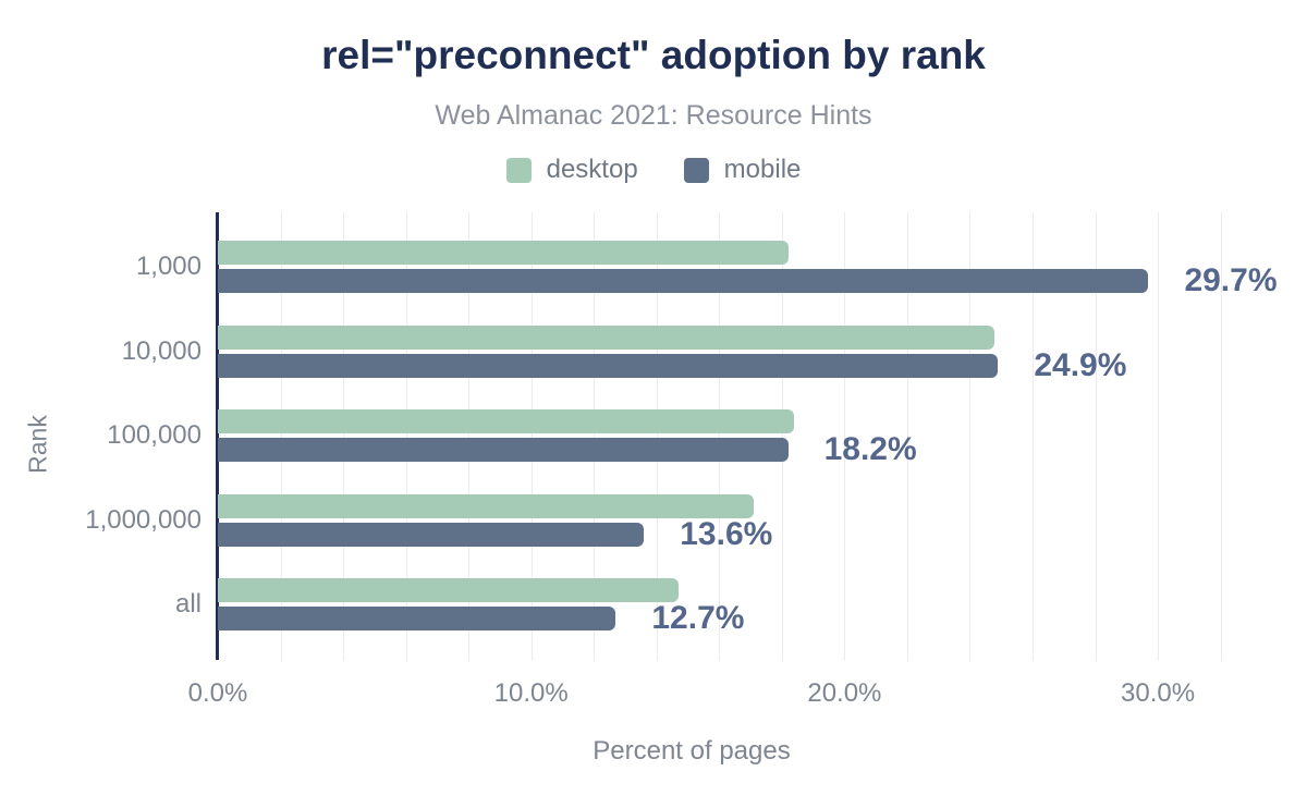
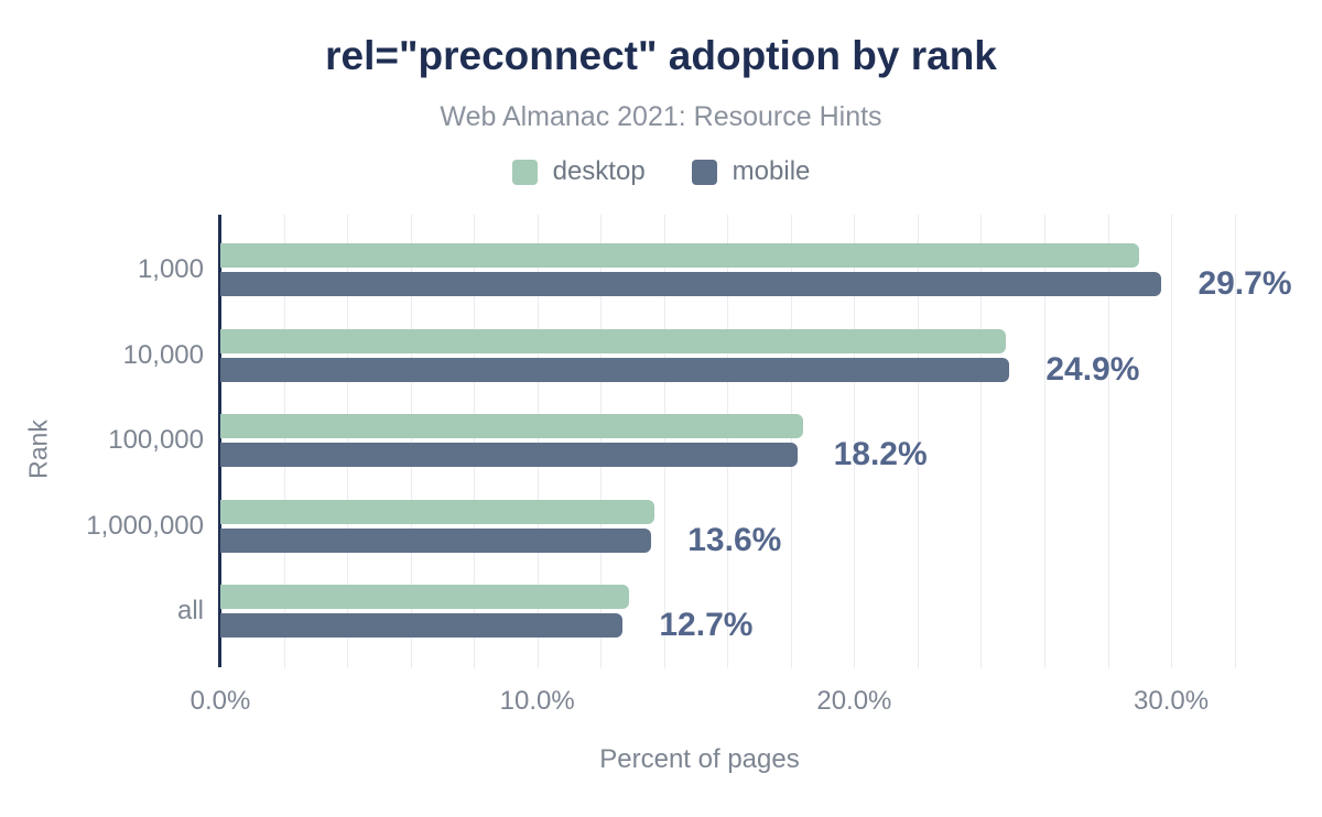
desktop/1,000: 18.2% -> 29.0%
desktop/1,000,000: 17.1% -> 13.7%
desktop/all: 14.7% -> 12.9%
